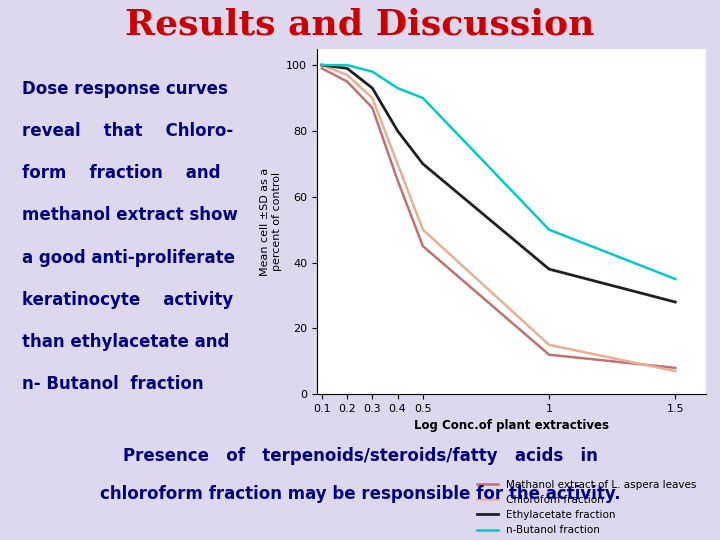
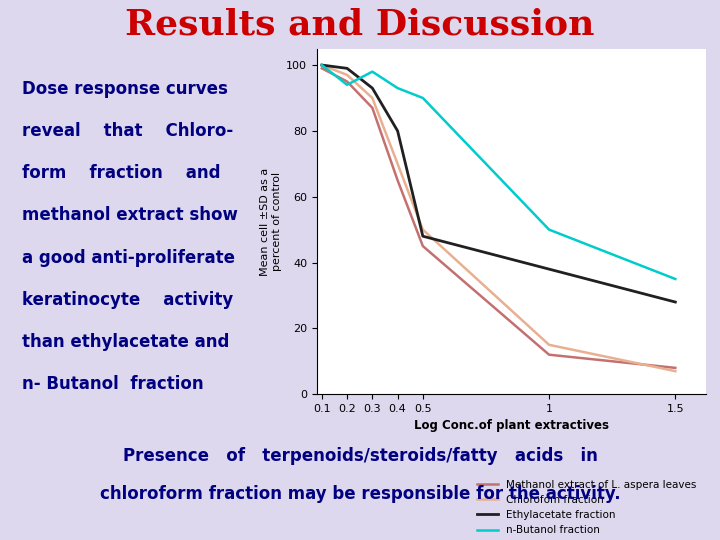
n-Butanol fraction/0.2: 100 -> 94
Ethylacetate fraction/0.5: 70 -> 48
